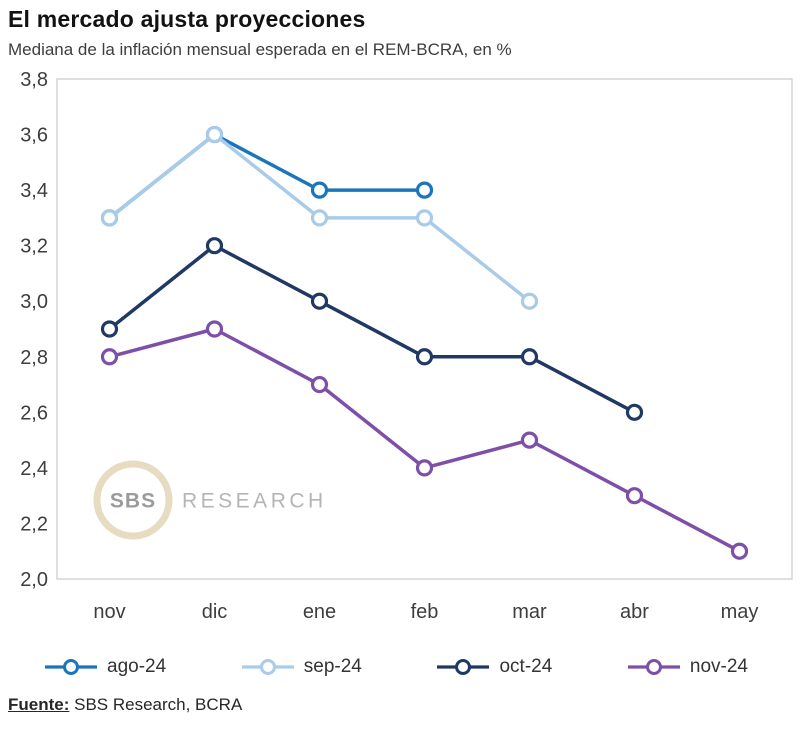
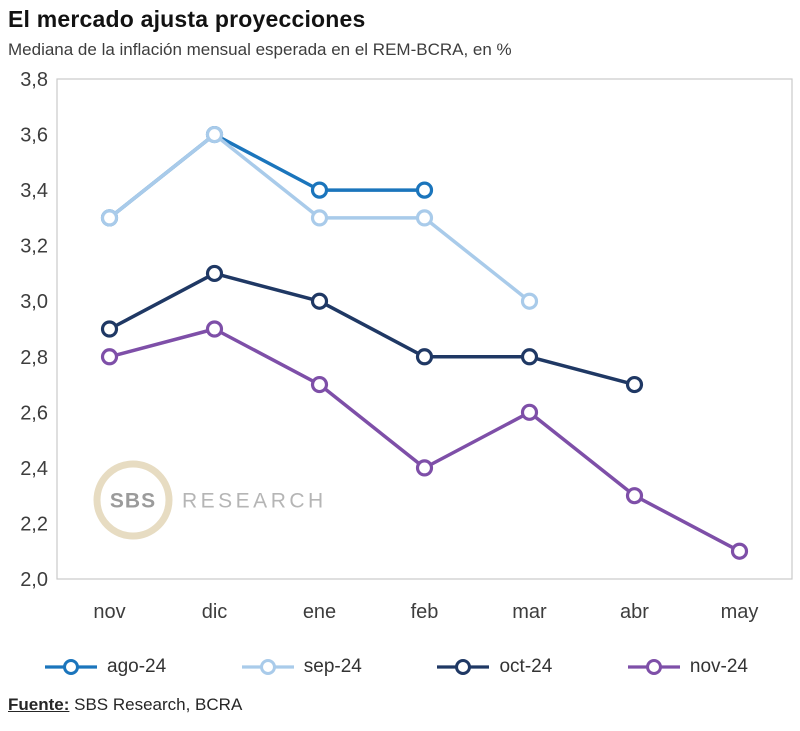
oct-24/dic: 3,2 -> 3,1
nov-24/mar: 2,5 -> 2,6
oct-24/abr: 2,6 -> 2,7
